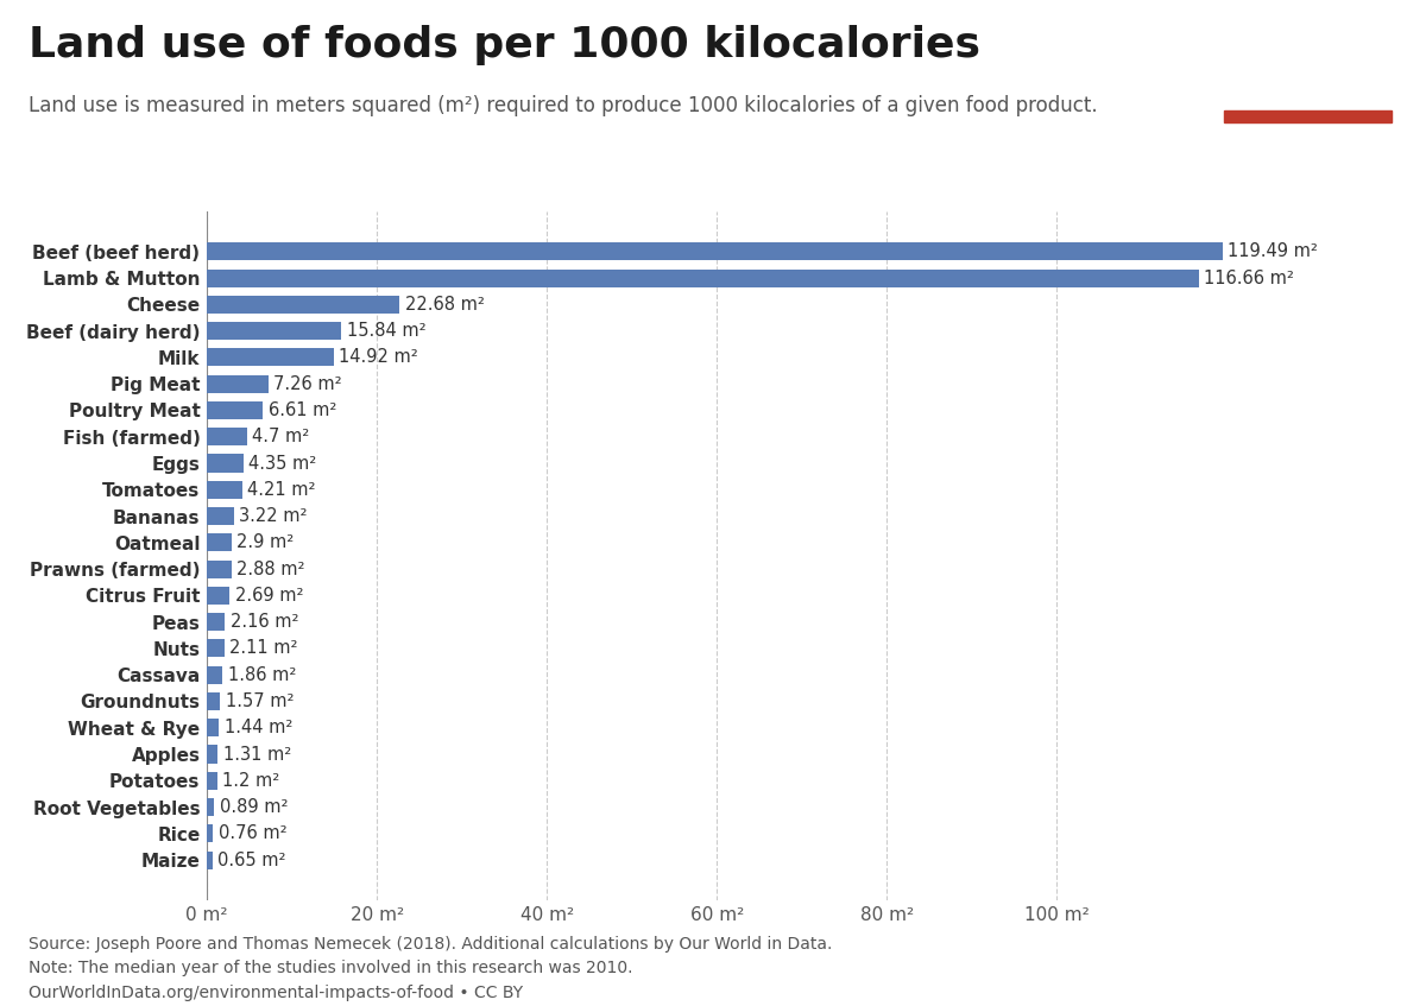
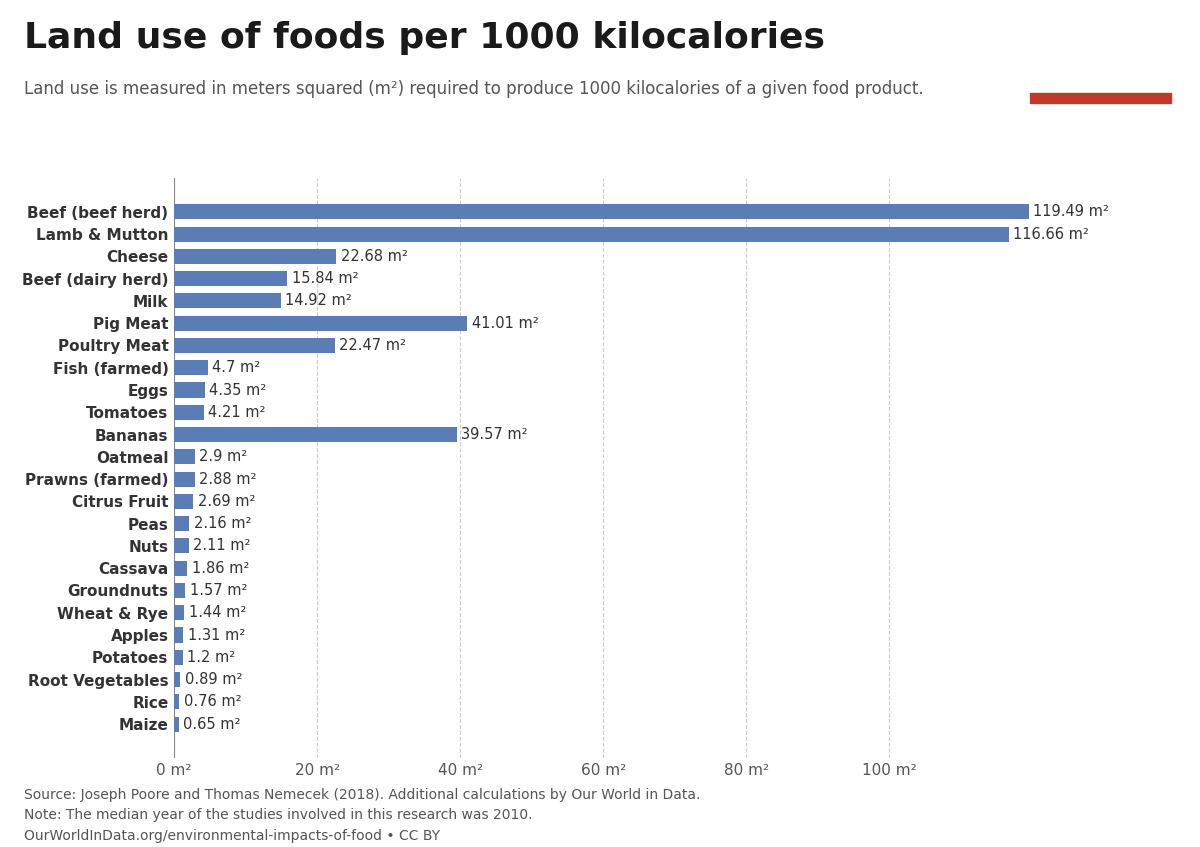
Pig Meat: 7.26 -> 41.01
Poultry Meat: 6.61 -> 22.47
Bananas: 3.22 -> 39.57
